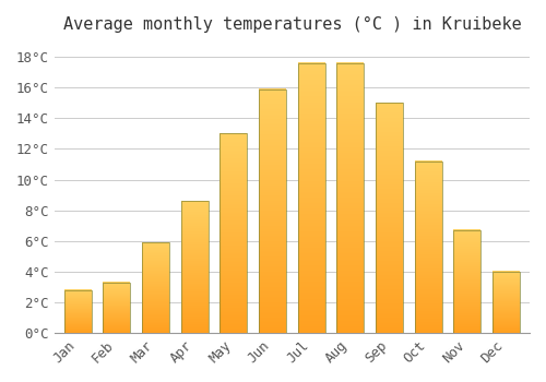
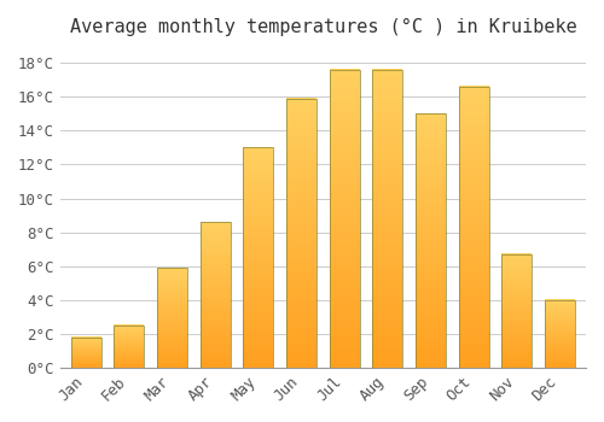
Jan: 2.8°C -> 1.8°C
Feb: 3.3°C -> 2.5°C
Oct: 11.2°C -> 16.6°C
